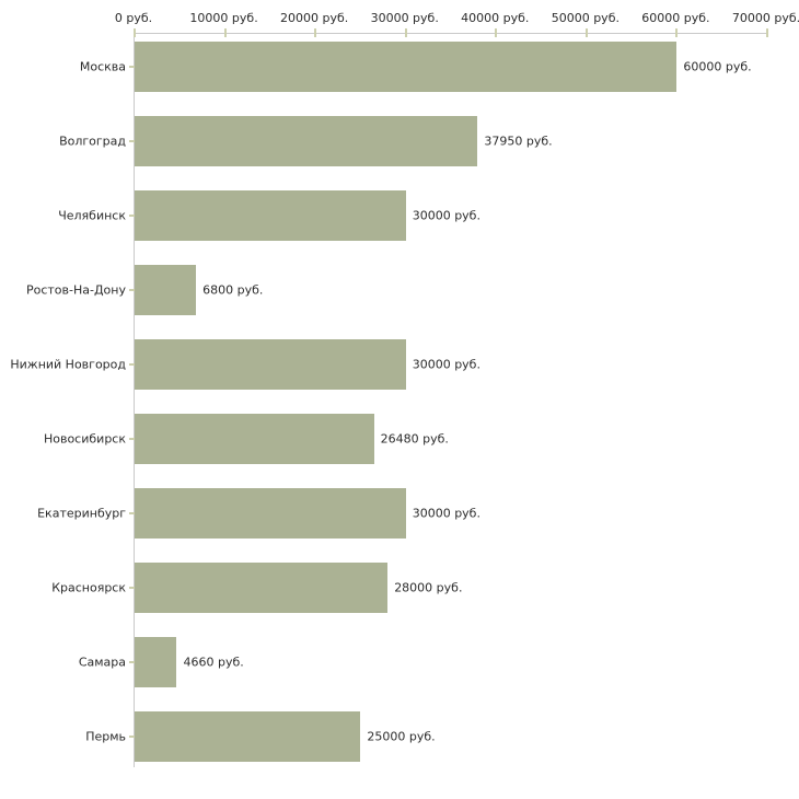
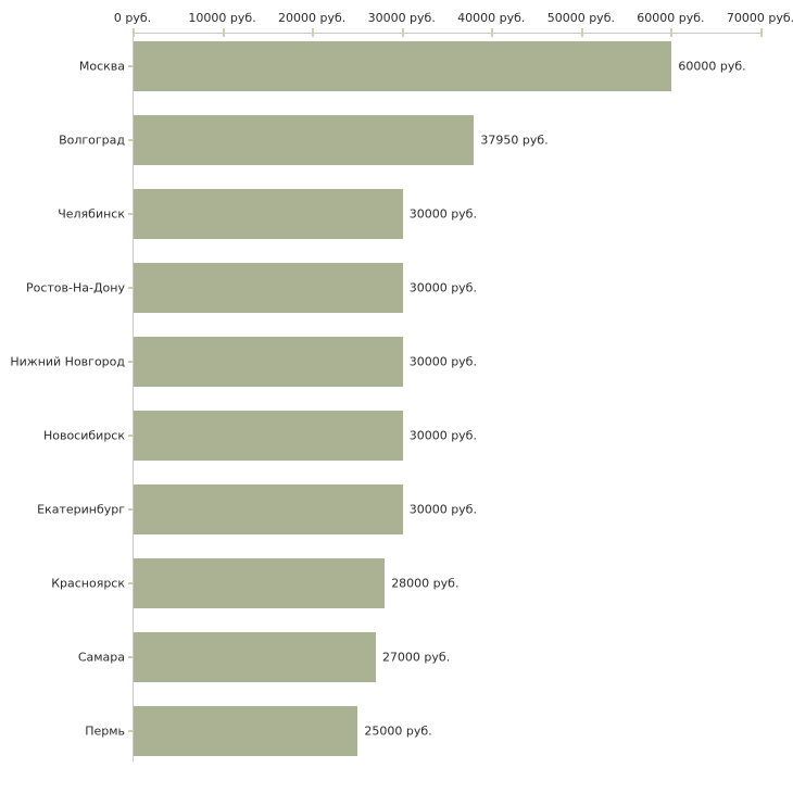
Ростов-На-Дону: 6800 -> 30000
Новосибирск: 26480 -> 30000
Самара: 4660 -> 27000
